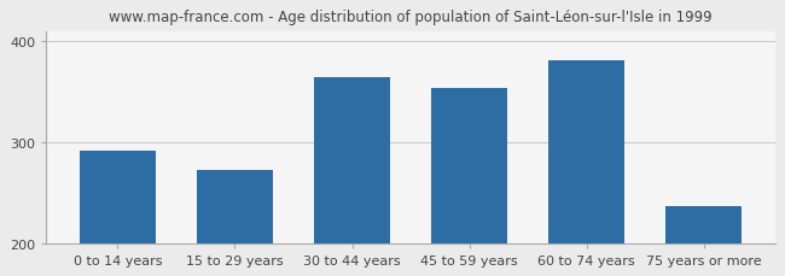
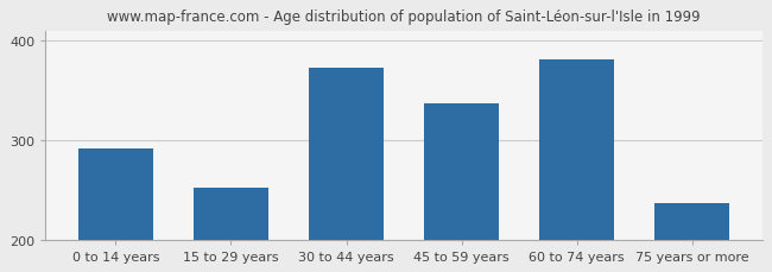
15 to 29 years: 272 -> 252
30 to 44 years: 364 -> 373
45 to 59 years: 354 -> 337
